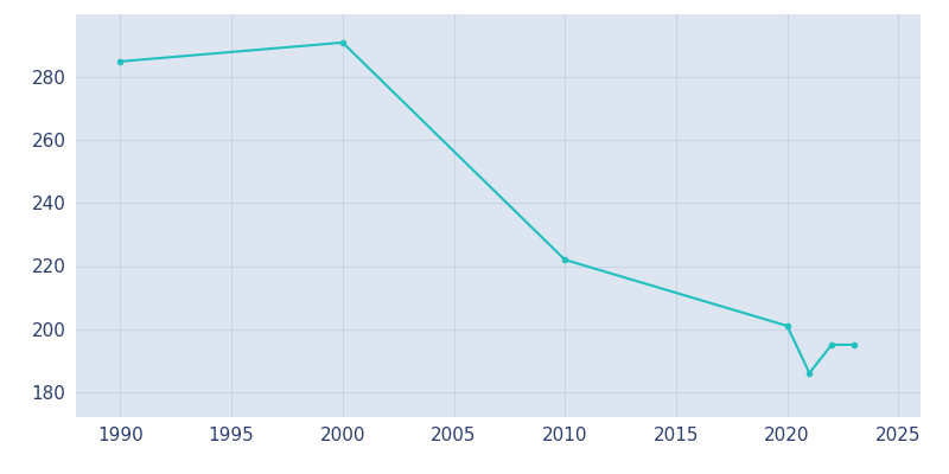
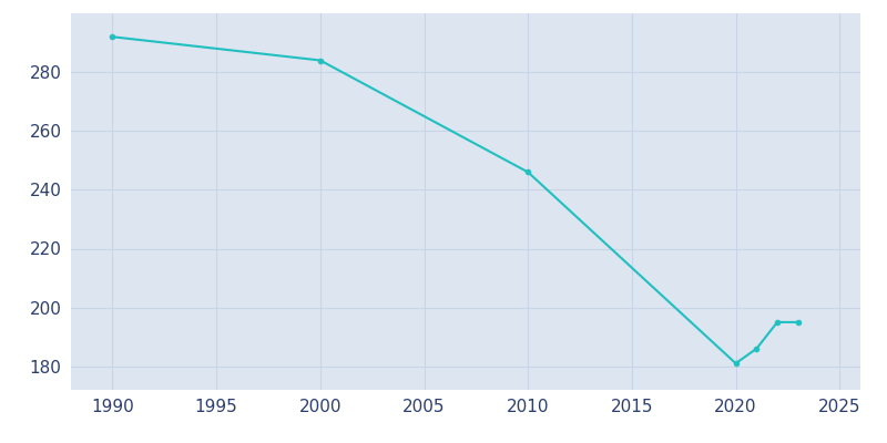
1990: 285 -> 292
2000: 291 -> 284
2010: 222 -> 246
2020: 201 -> 181
